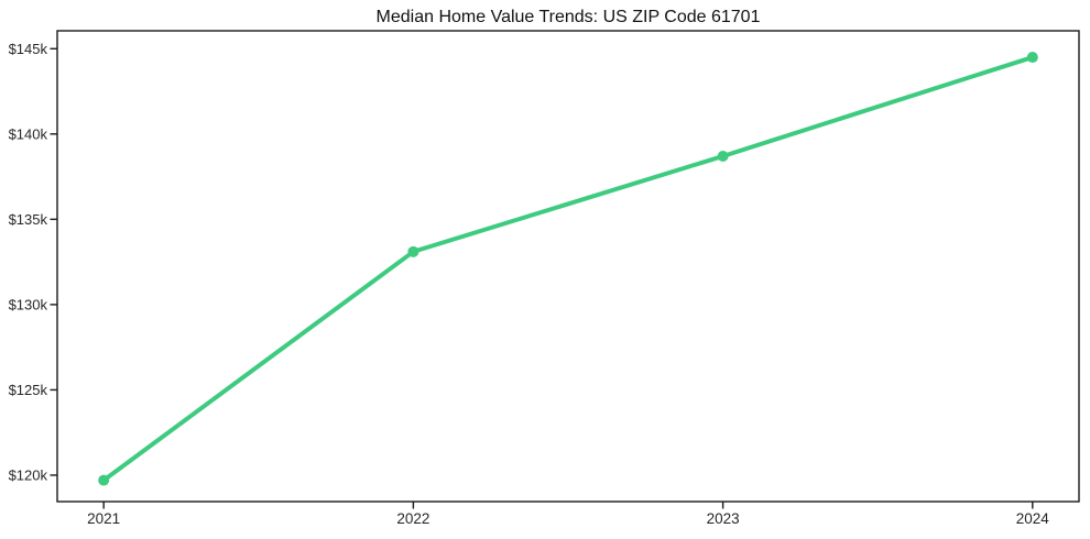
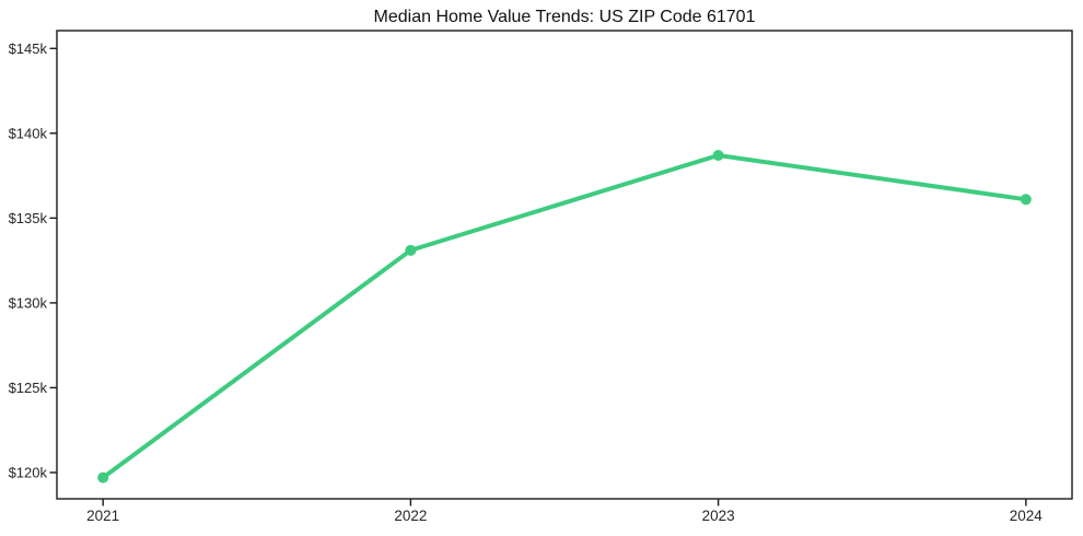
2024: $144.5k -> $136.1k
